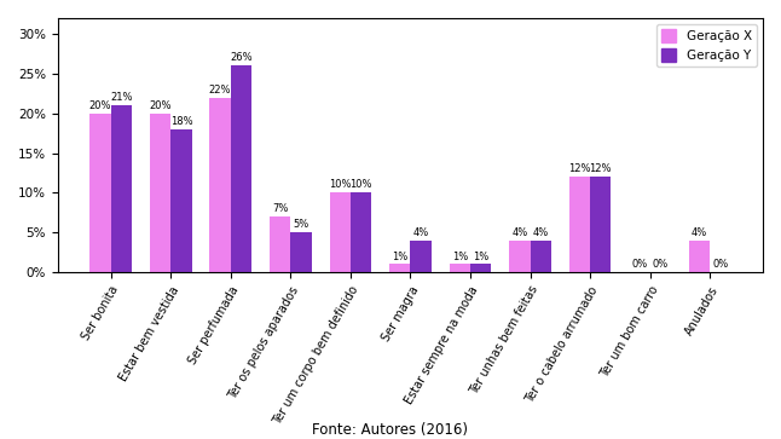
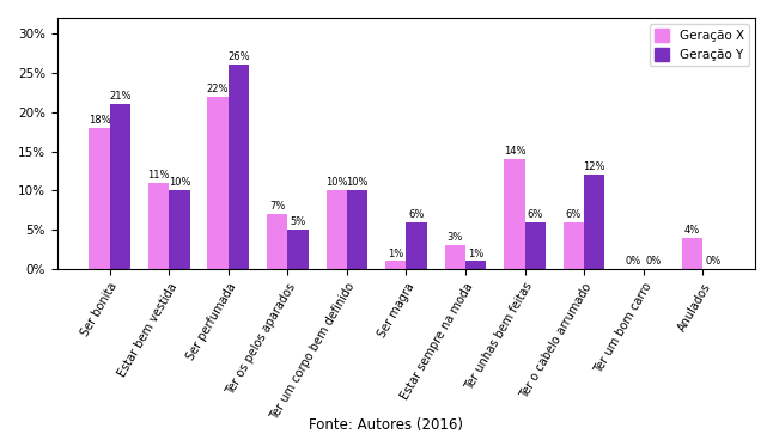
Geração X/Ser bonita: 20% -> 18%
Geração X/Estar bem vestida: 20% -> 11%
Geração Y/Estar bem vestida: 18% -> 10%
Geração Y/Ser magra: 4% -> 6%
Geração X/Estar sempre na moda: 1% -> 3%
Geração X/Ter unhas bem feitas: 4% -> 14%
Geração Y/Ter unhas bem feitas: 4% -> 6%
Geração X/Ter o cabelo arrumado: 12% -> 6%
